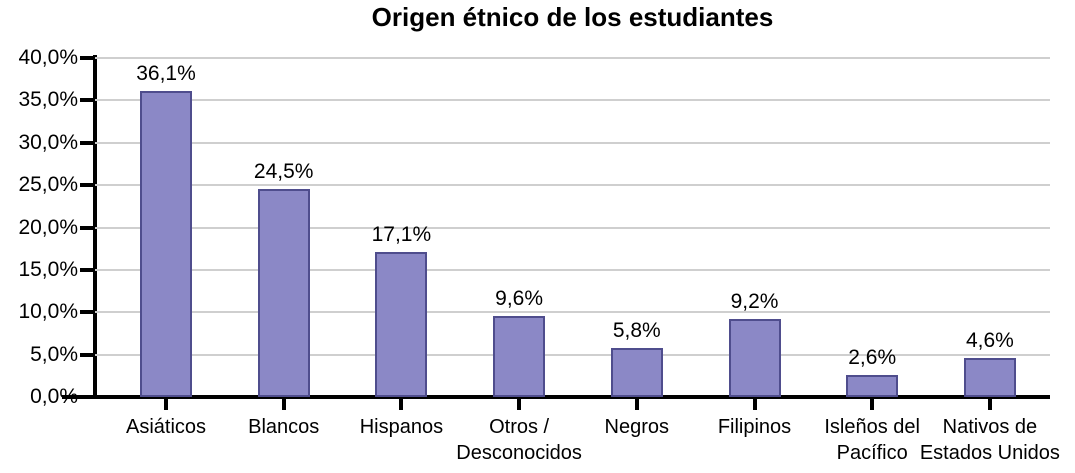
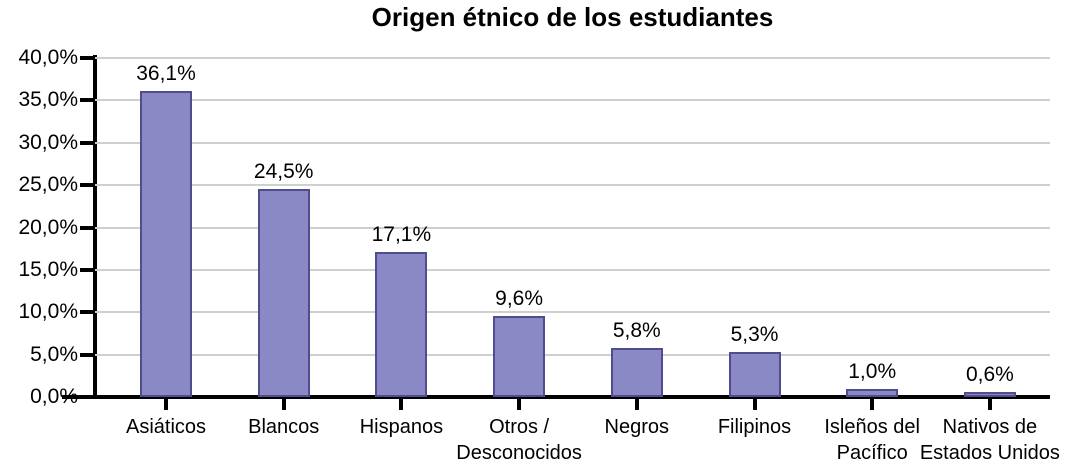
Filipinos: 9,2% -> 5,3%
Isleños del Pacífico: 2,6% -> 1,0%
Nativos de Estados Unidos: 4,6% -> 0,6%
